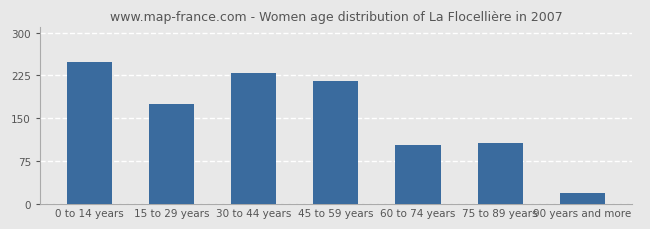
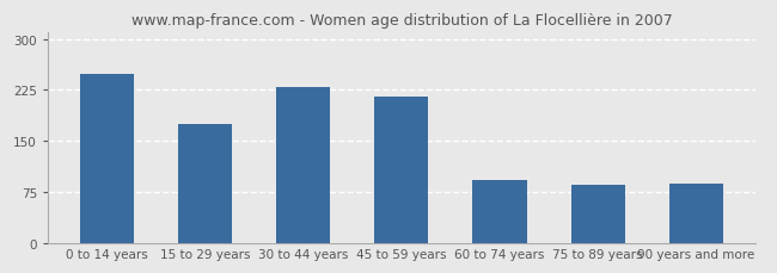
60 to 74 years: 103 -> 92
75 to 89 years: 107 -> 86
90 years and more: 18 -> 88
